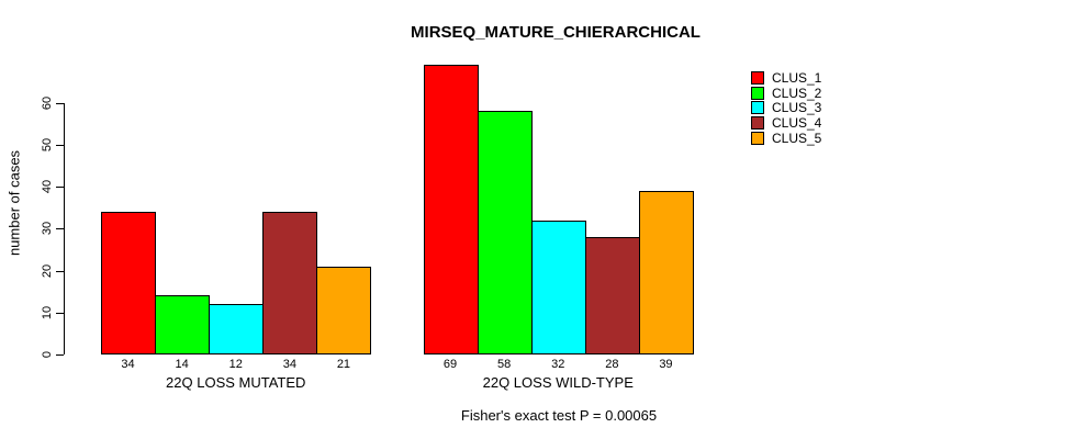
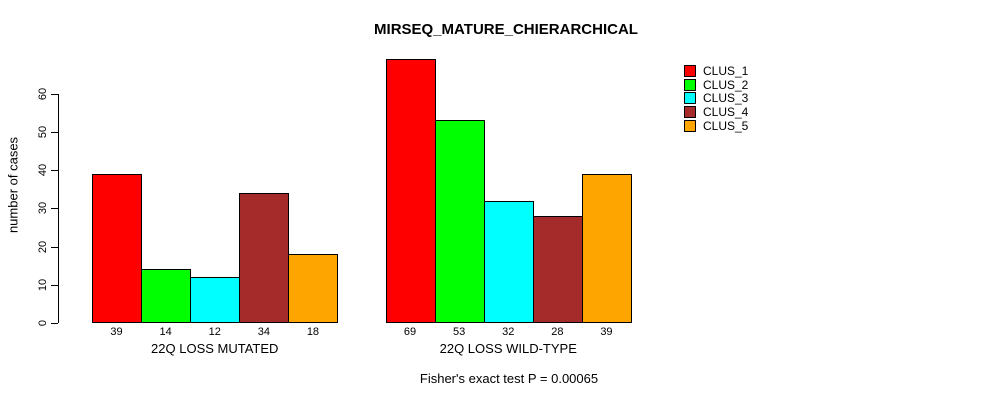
CLUS_1/22Q LOSS MUTATED: 34 -> 39
CLUS_5/22Q LOSS MUTATED: 21 -> 18
CLUS_2/22Q LOSS WILD-TYPE: 58 -> 53
